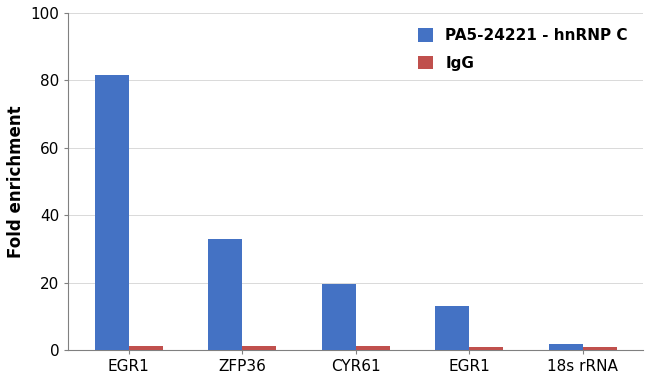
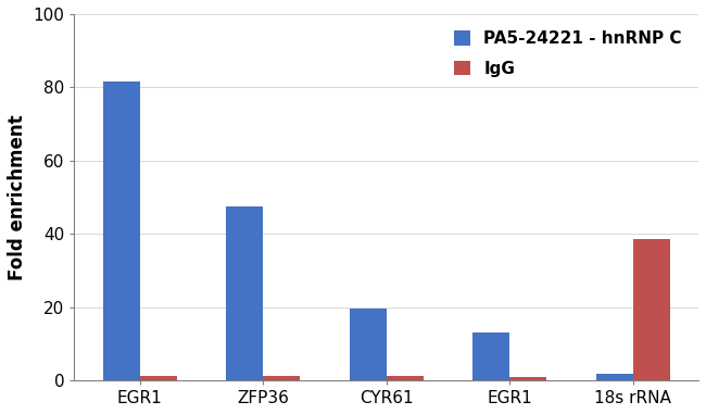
PA5-24221 - hnRNP C/ZFP36: 33.0 -> 47.5
IgG/18s rRNA: 0.8 -> 38.5
